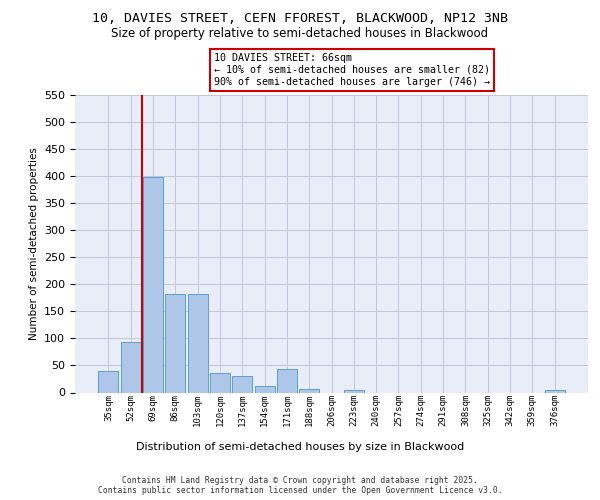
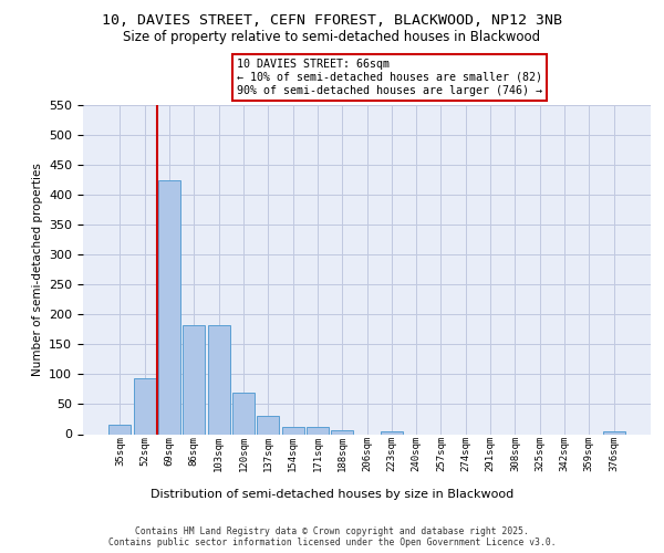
35sqm: 40 -> 15
69sqm: 398 -> 425
120sqm: 36 -> 70
171sqm: 44 -> 12
